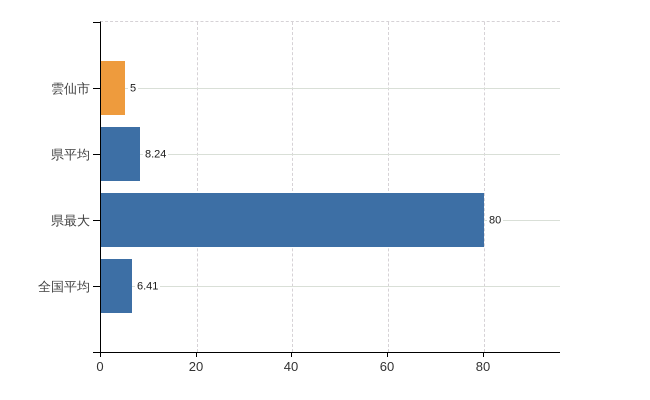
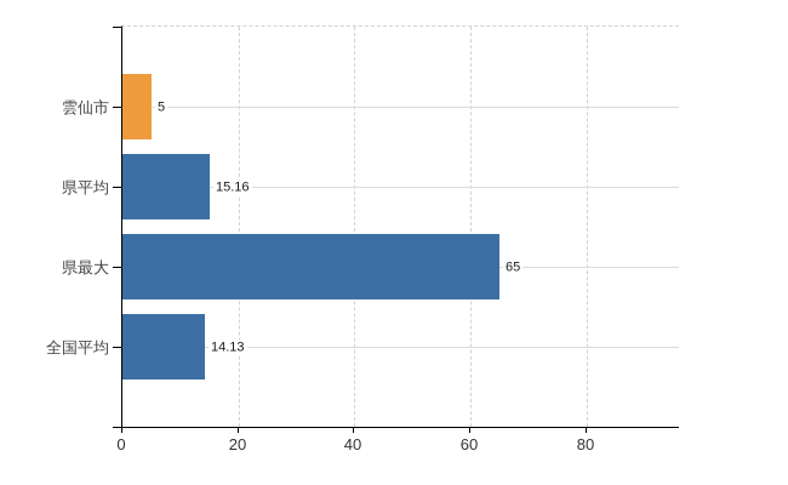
県平均: 8.24 -> 15.16
県最大: 80 -> 65
全国平均: 6.41 -> 14.13
